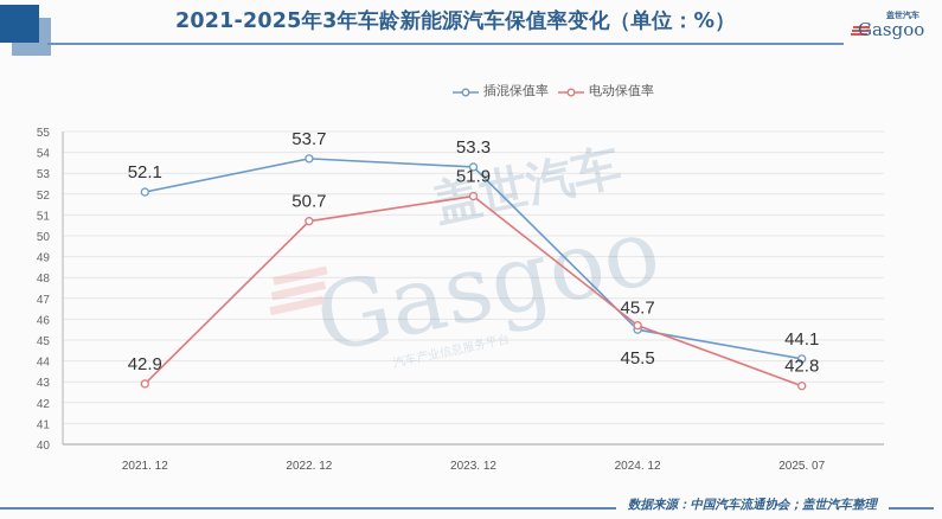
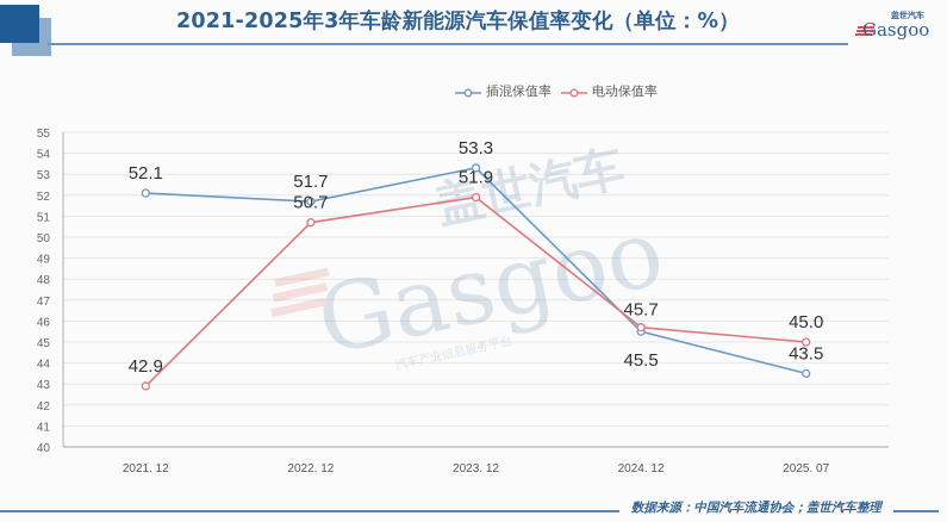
插混保值率/2022.12: 53.7 -> 51.7
插混保值率/2025.07: 44.1 -> 43.5
电动保值率/2025.07: 42.8 -> 45.0
